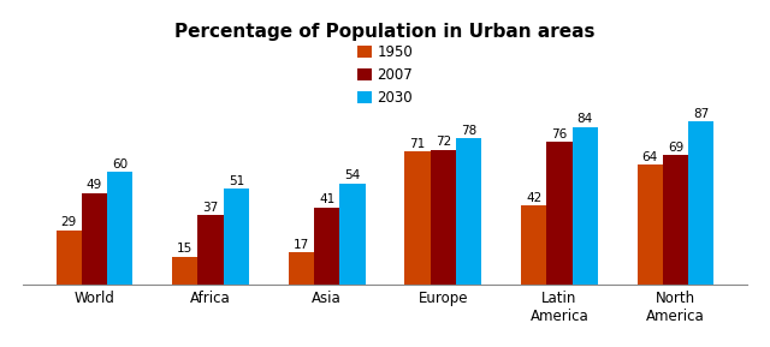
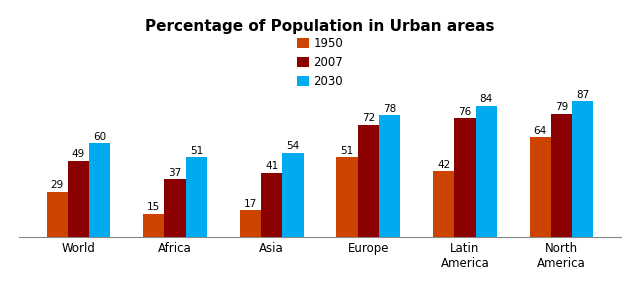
1950/Europe: 71 -> 51
2007/North America: 69 -> 79
